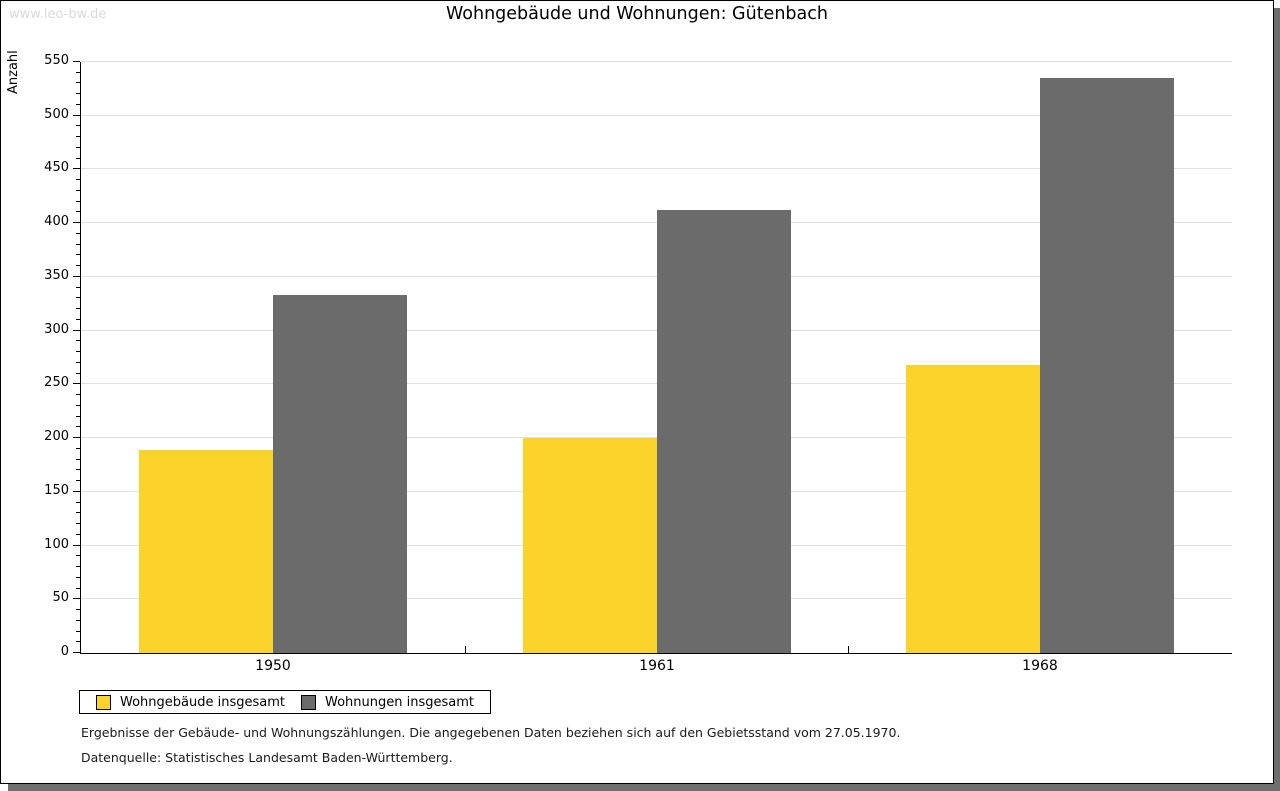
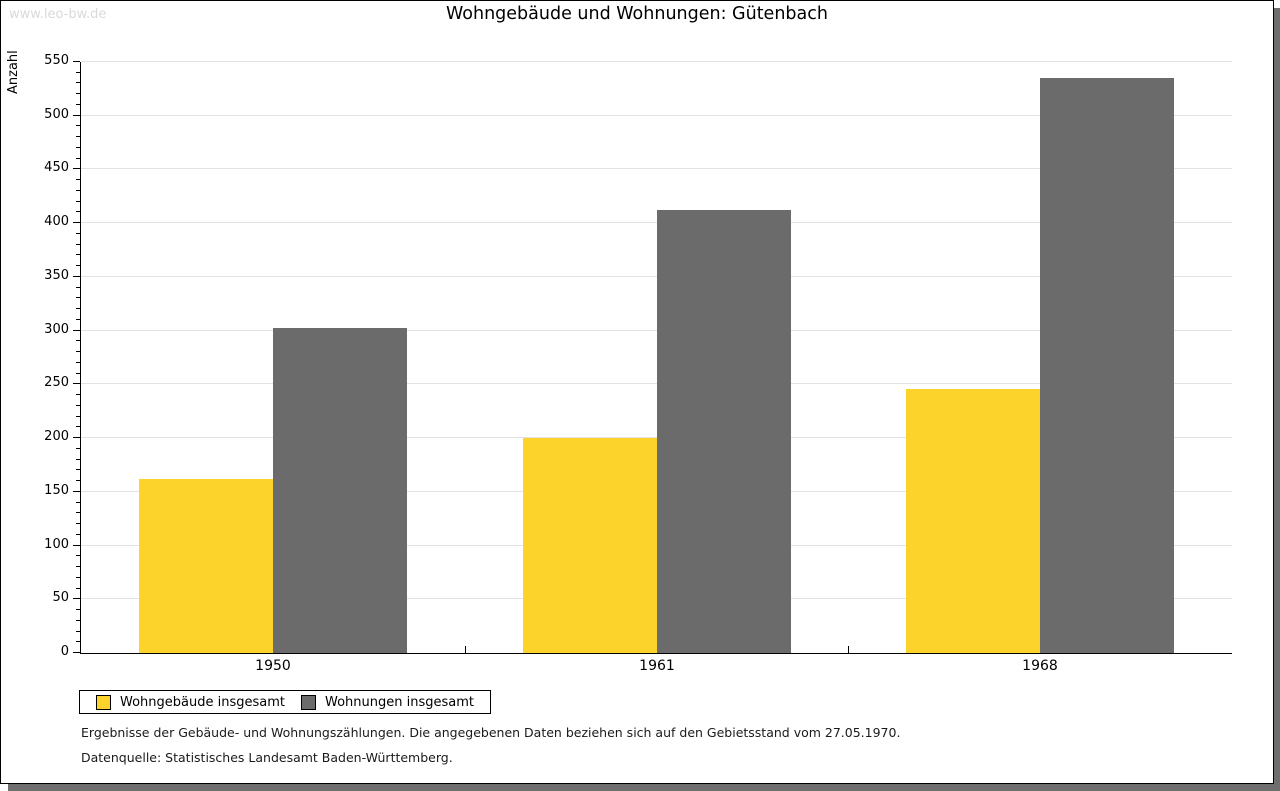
Wohngebäude insgesamt/1950: 189 -> 162
Wohnungen insgesamt/1950: 333 -> 302
Wohngebäude insgesamt/1968: 268 -> 246
